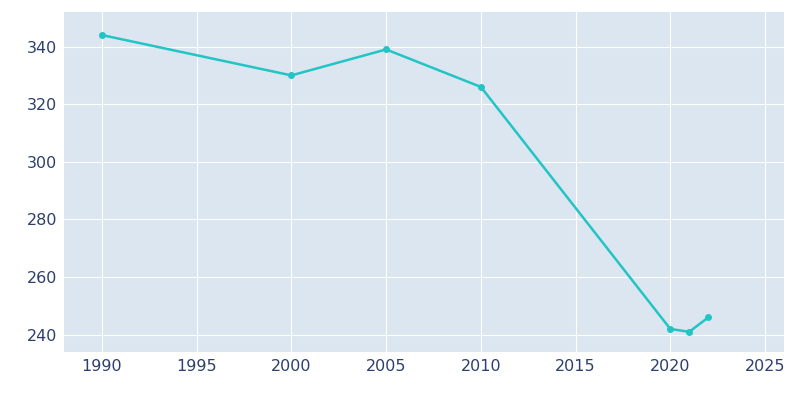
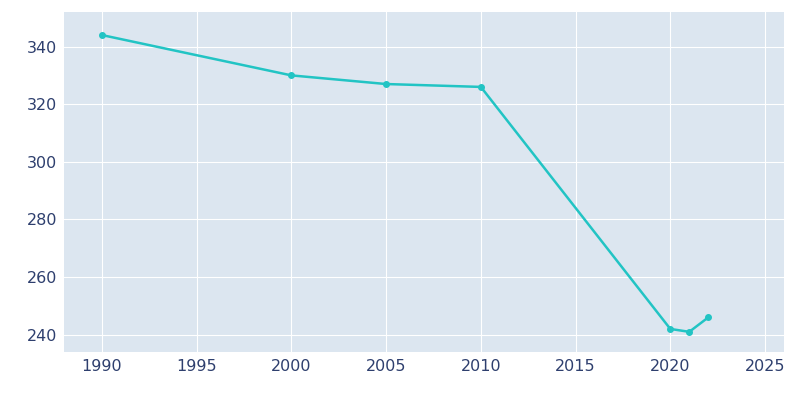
2005: 339 -> 327
